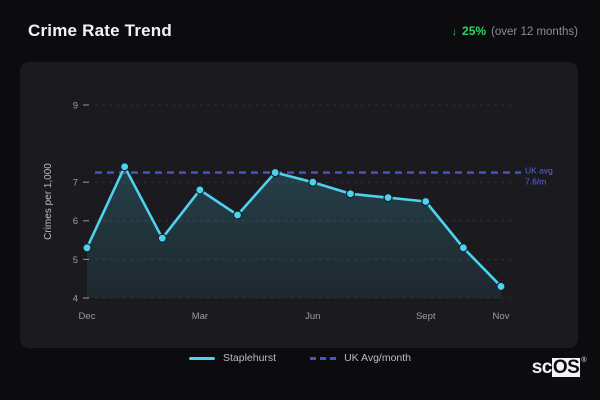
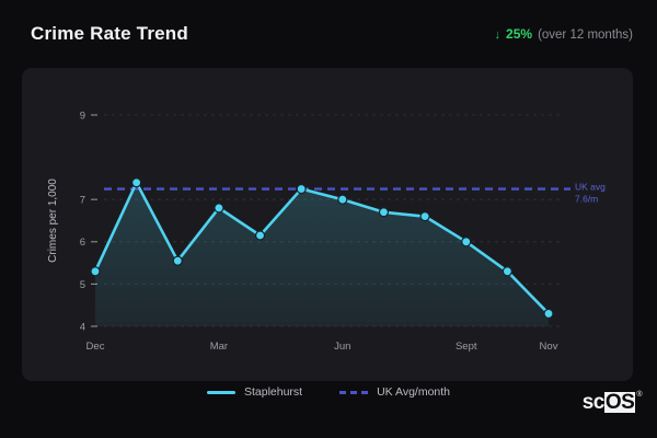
Sept: 6.5 -> 6.0
